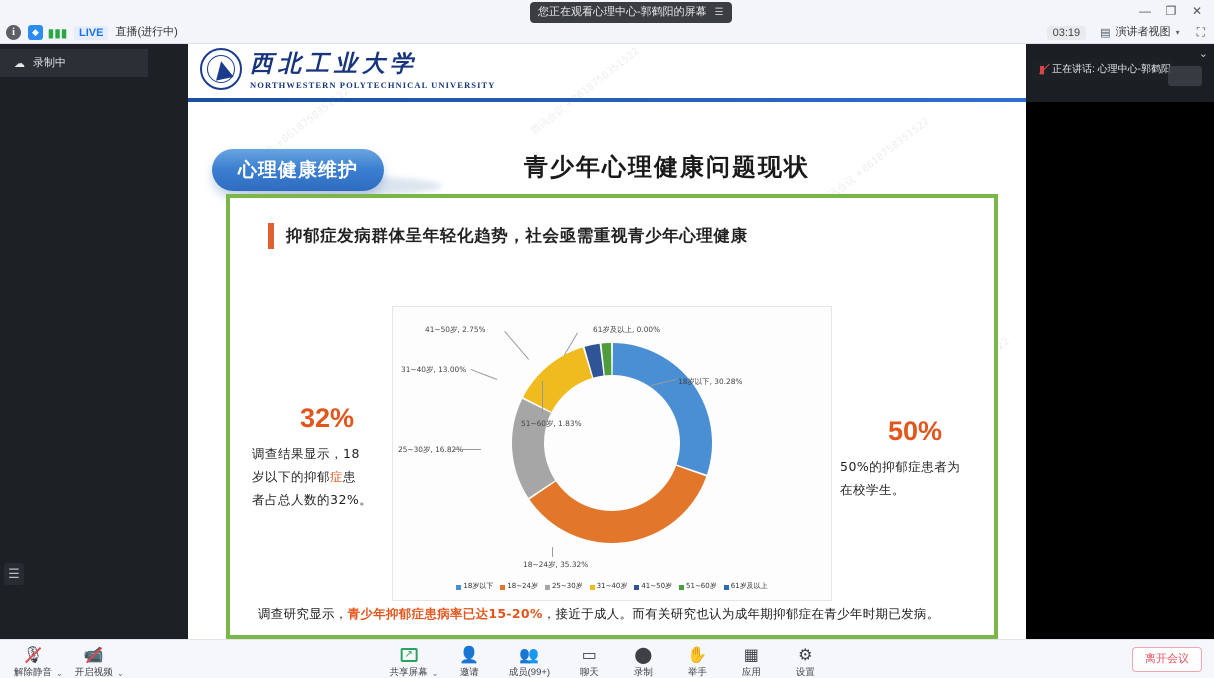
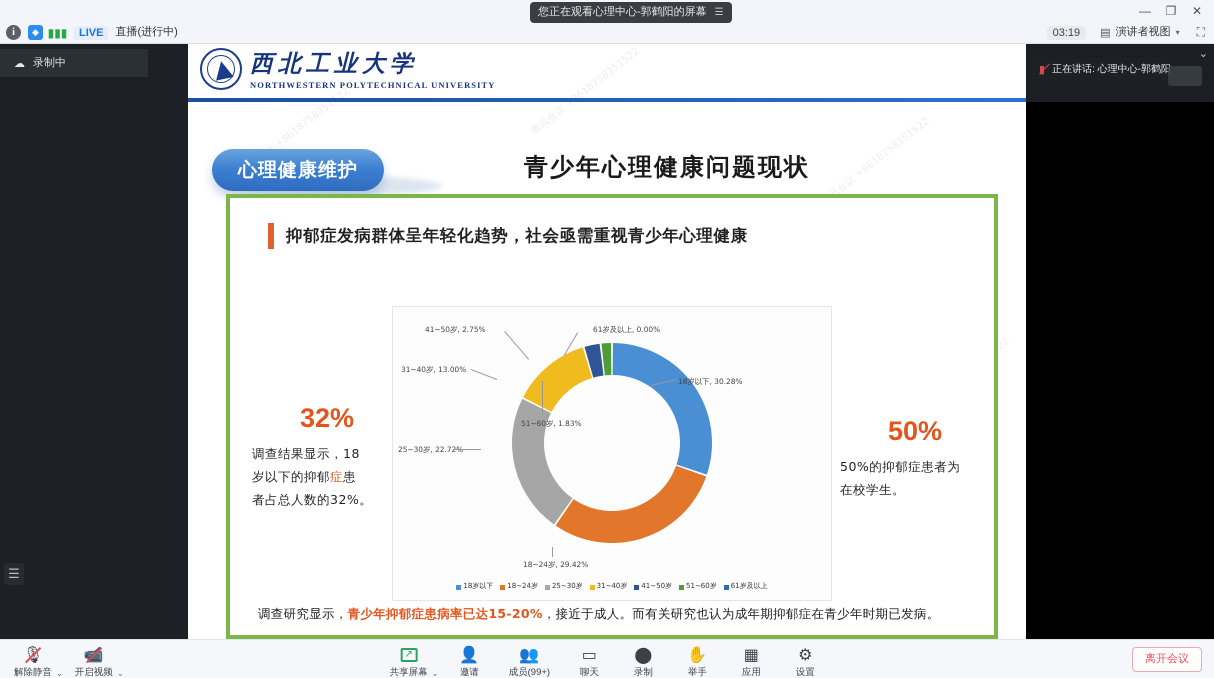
18~24岁: 35.32% -> 29.42%
25~30岁: 16.82% -> 22.72%
